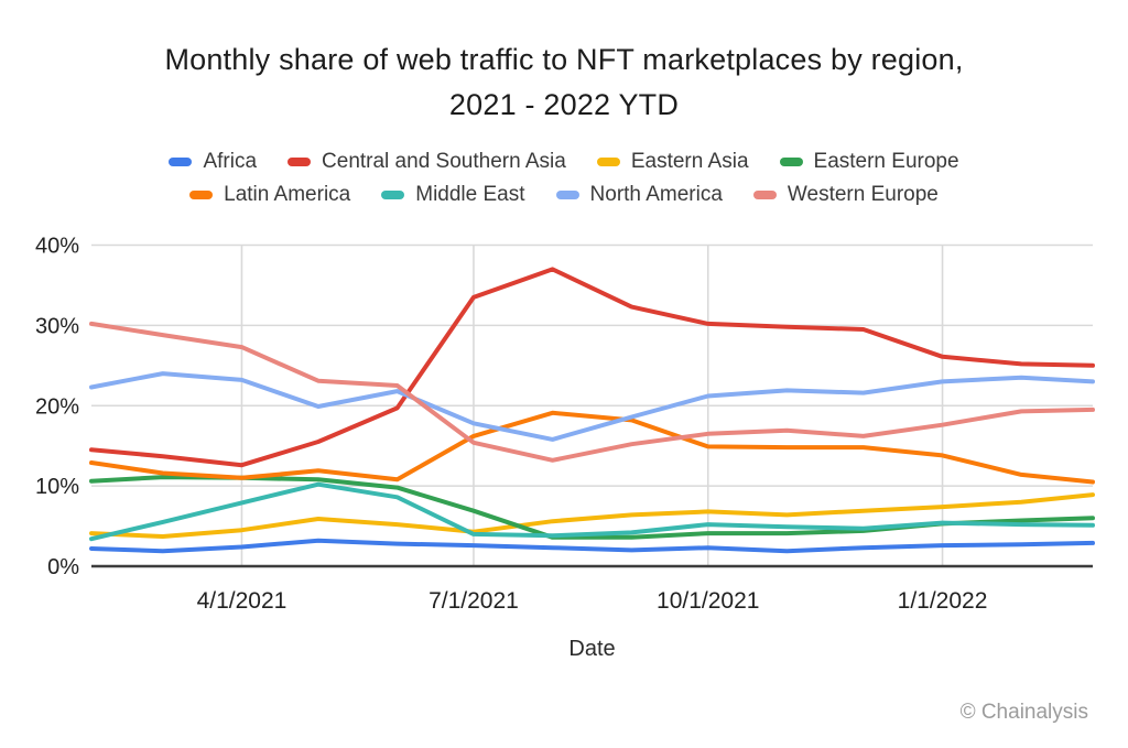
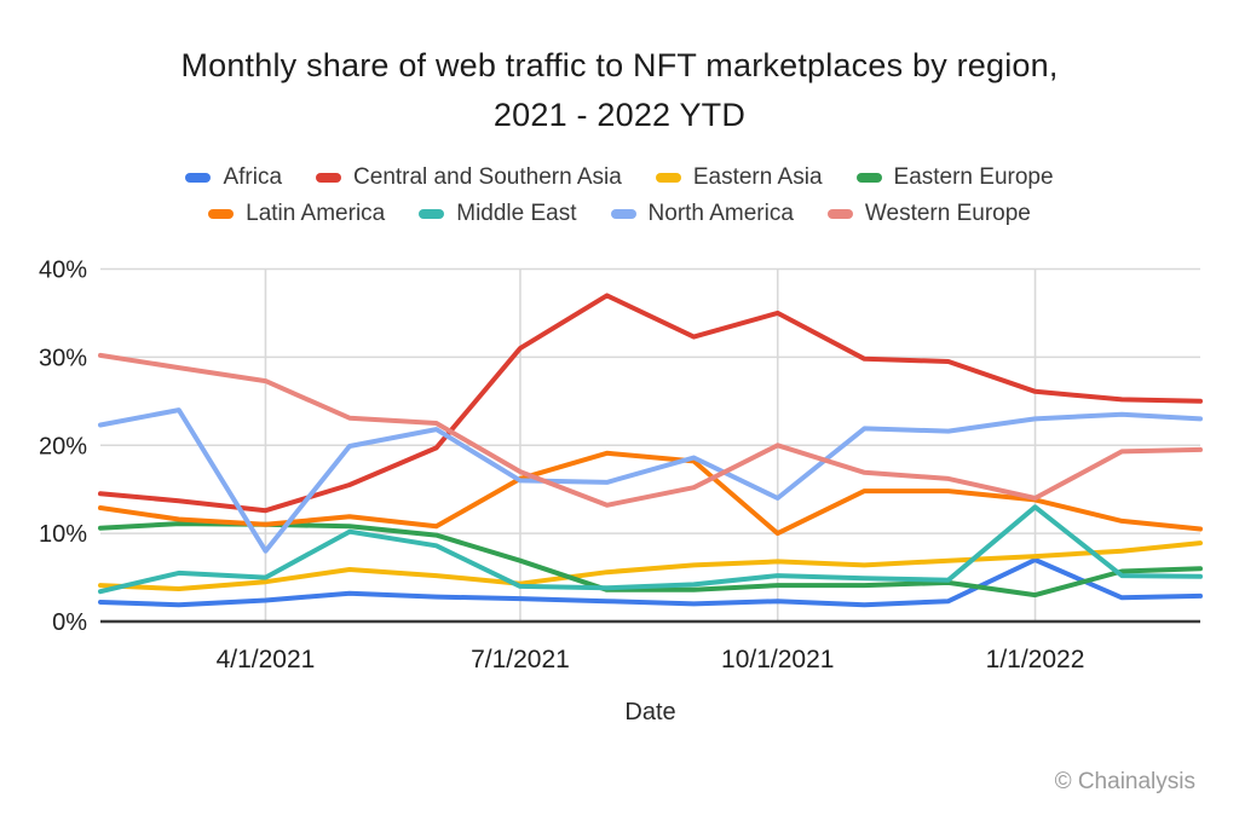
Middle East/4/1/2021: 8% -> 5%
North America/4/1/2021: 23% -> 8%
Central and Southern Asia/7/1/2021: 34% -> 31%
North America/7/1/2021: 18% -> 16%
Western Europe/7/1/2021: 15% -> 17%
Central and Southern Asia/10/1/2021: 30% -> 35%
Latin America/10/1/2021: 15% -> 10%
North America/10/1/2021: 21% -> 14%
Western Europe/10/1/2021: 16% -> 20%
Africa/1/1/2022: 3% -> 7%
Eastern Europe/1/1/2022: 5% -> 3%
Middle East/1/1/2022: 5% -> 13%
Western Europe/1/1/2022: 18% -> 14%
